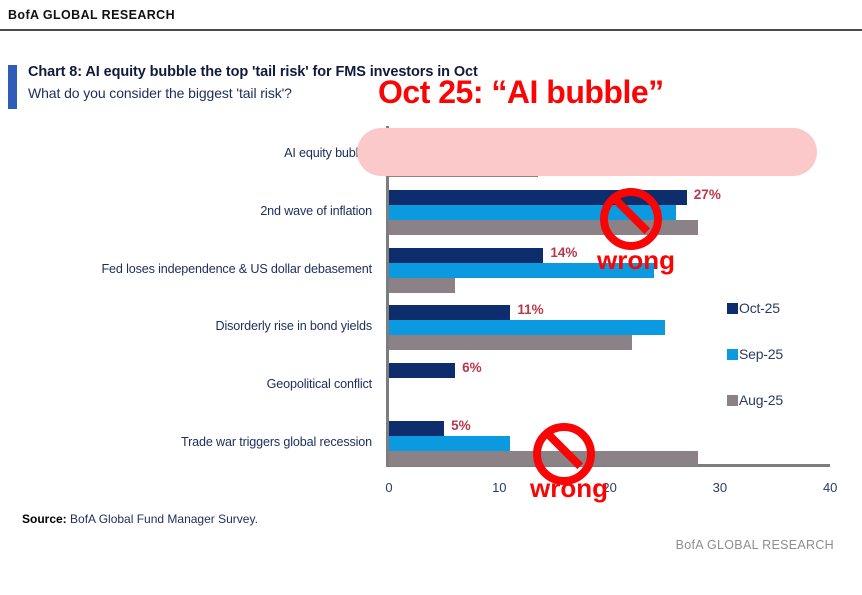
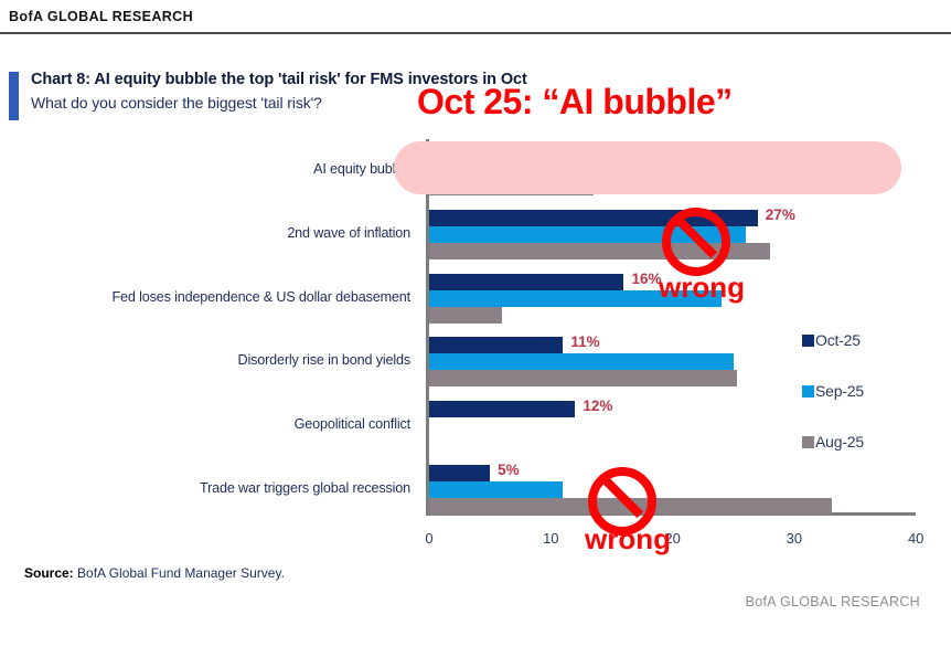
Oct-25/AI equity bubble: 33% -> 30%
Oct-25/Fed loses independence & US dollar debasement: 14% -> 16%
Aug-25/Disorderly rise in bond yields: 22.0 -> 25.3
Oct-25/Geopolitical conflict: 6% -> 12%
Aug-25/Trade war triggers global recession: 28.0 -> 33.1
